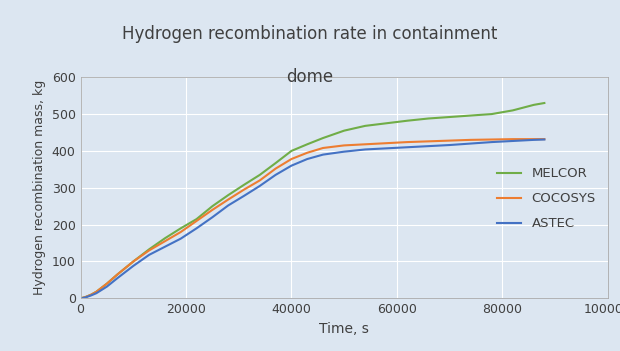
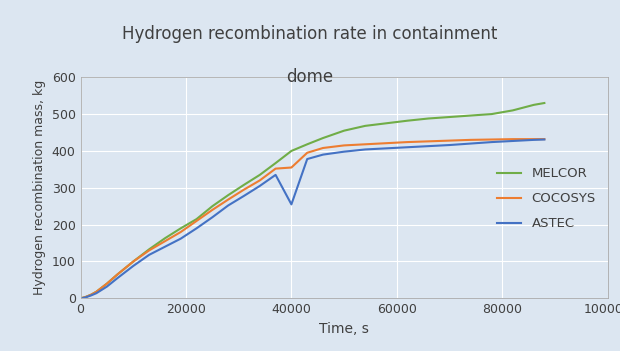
COCOSYS/40000: 378 -> 355
ASTEC/40000: 360 -> 255
